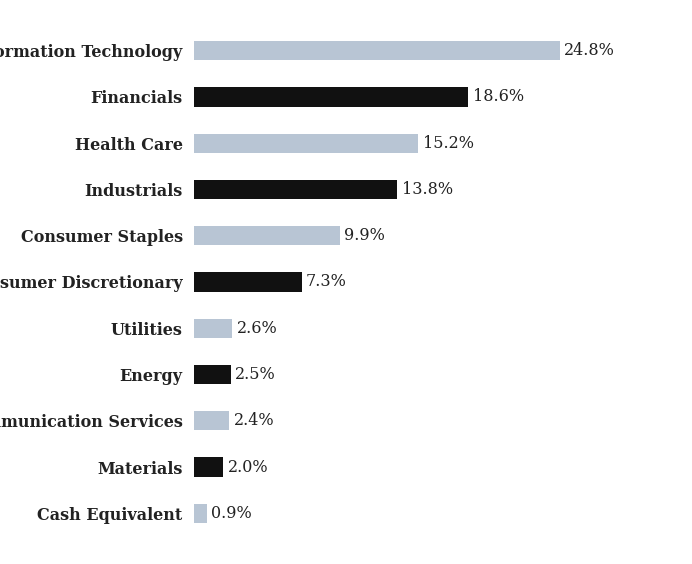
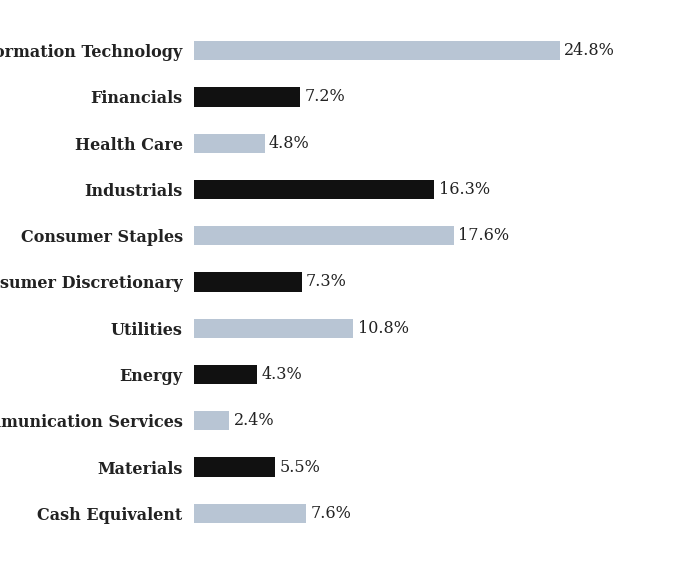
Financials: 18.6% -> 7.2%
Health Care: 15.2% -> 4.8%
Industrials: 13.8% -> 16.3%
Consumer Staples: 9.9% -> 17.6%
Utilities: 2.6% -> 10.8%
Energy: 2.5% -> 4.3%
Materials: 2.0% -> 5.5%
Cash Equivalent: 0.9% -> 7.6%
